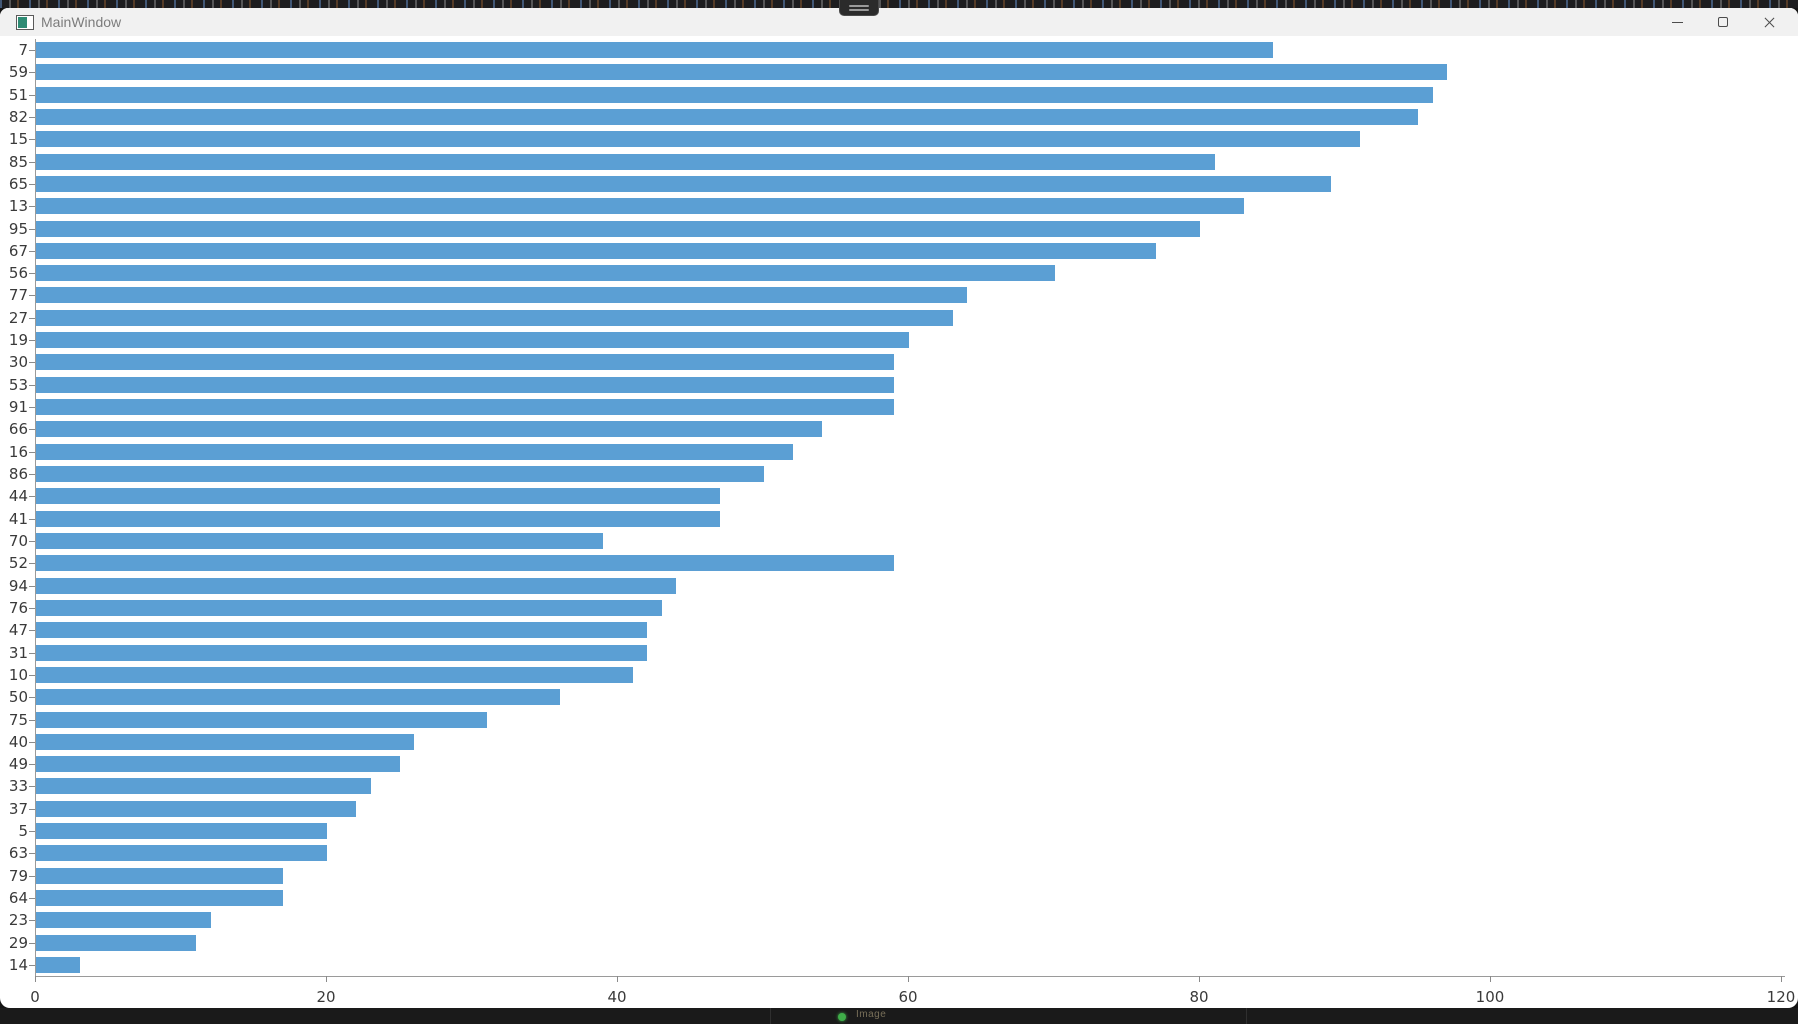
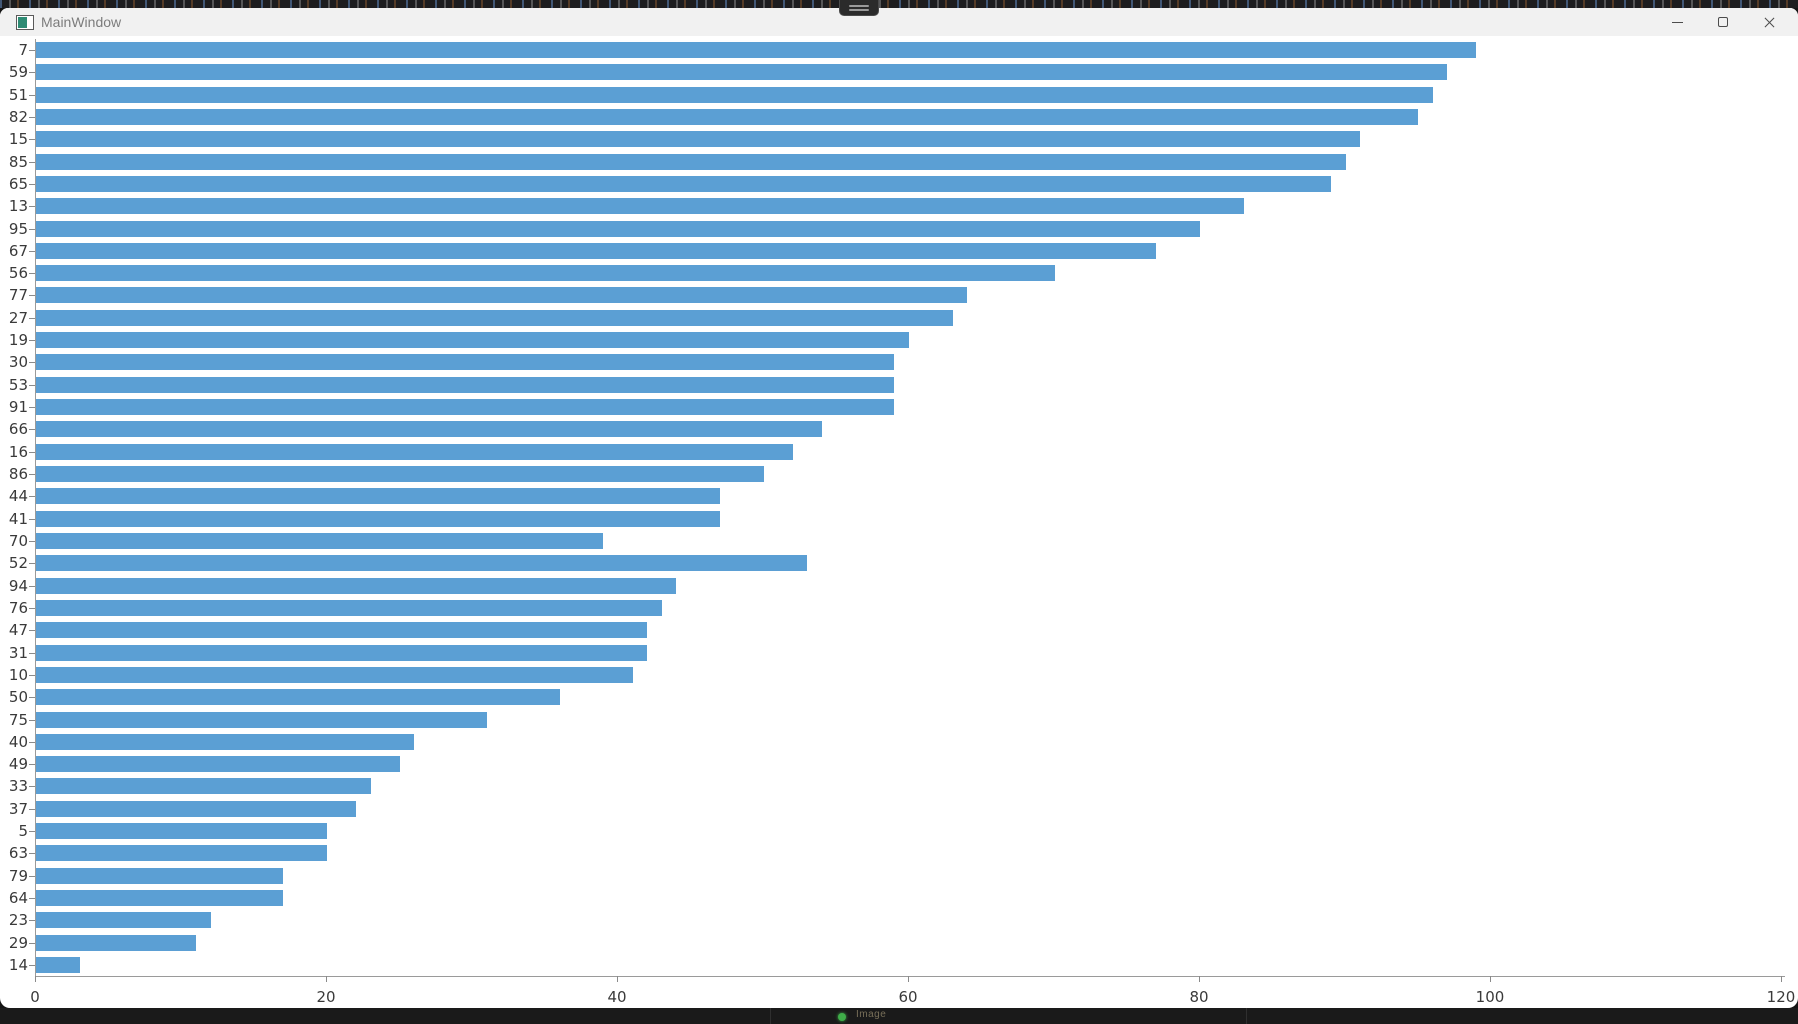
7: 85 -> 99
85: 81 -> 90
52: 59 -> 53
